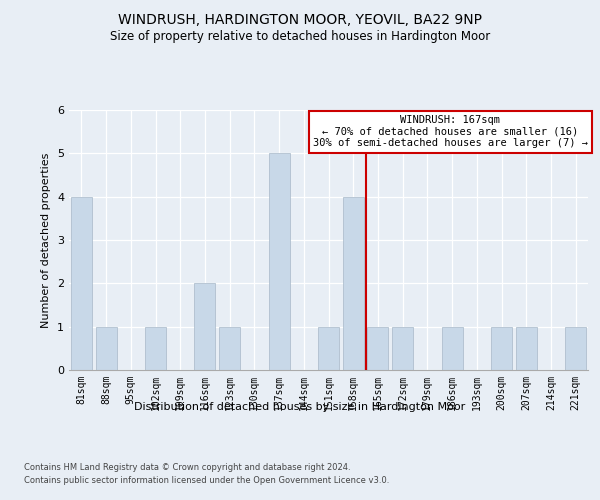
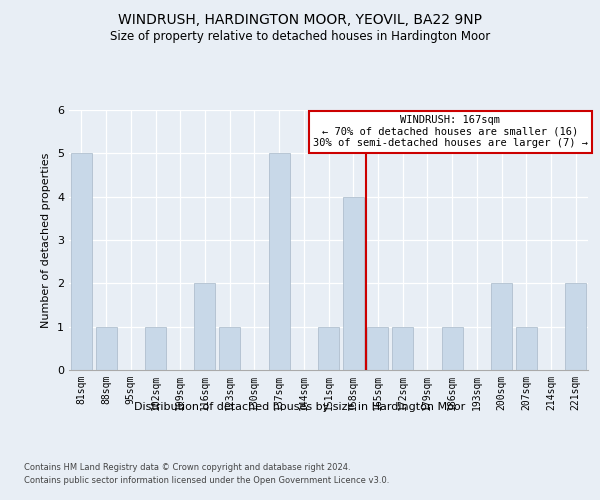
81sqm: 4 -> 5
200sqm: 1 -> 2
221sqm: 1 -> 2
